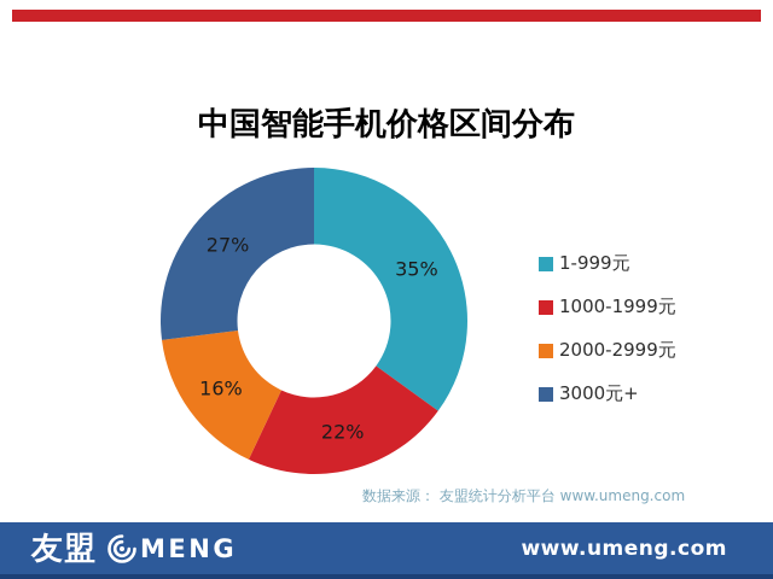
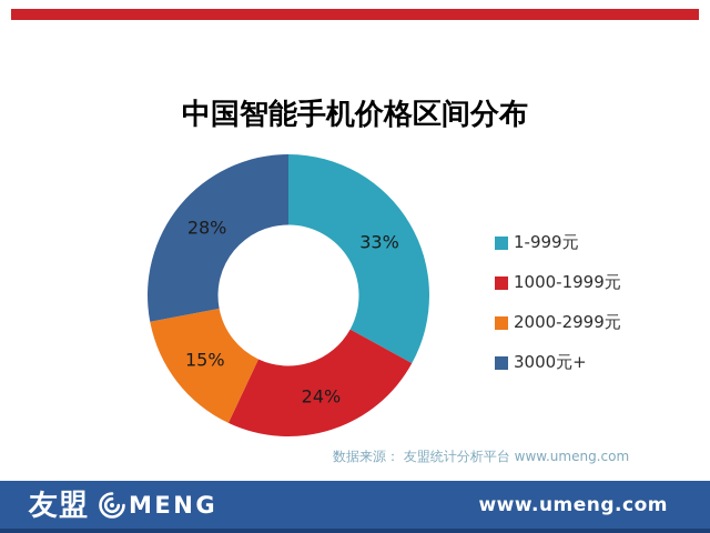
1-999元: 35% -> 33%
1000-1999元: 22% -> 24%
2000-2999元: 16% -> 15%
3000元+: 27% -> 28%
